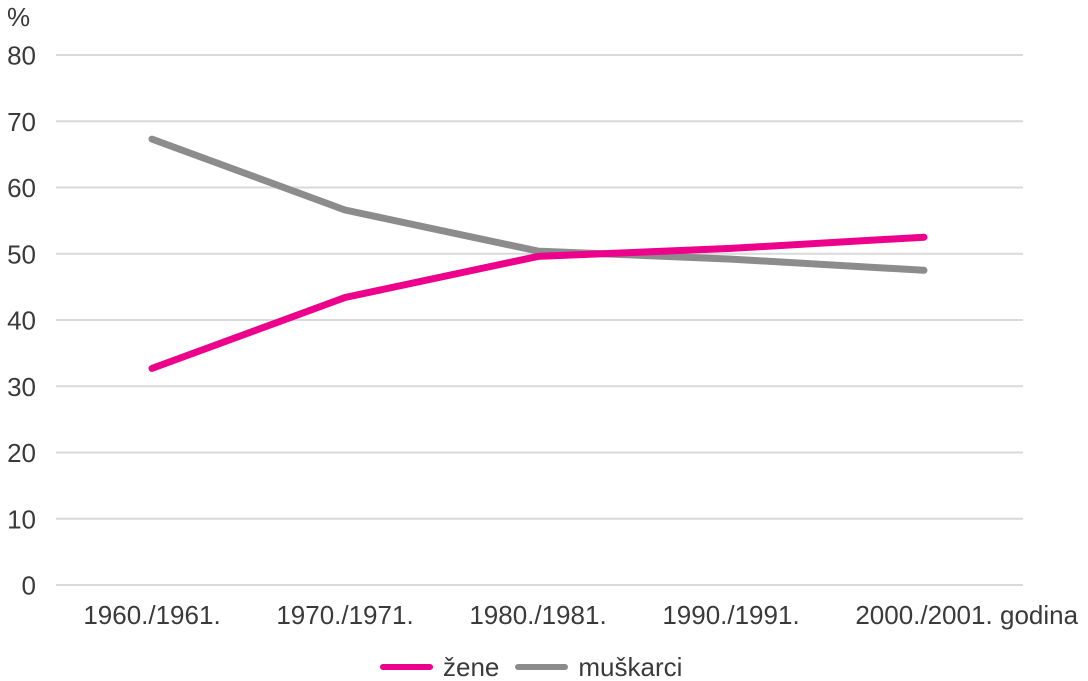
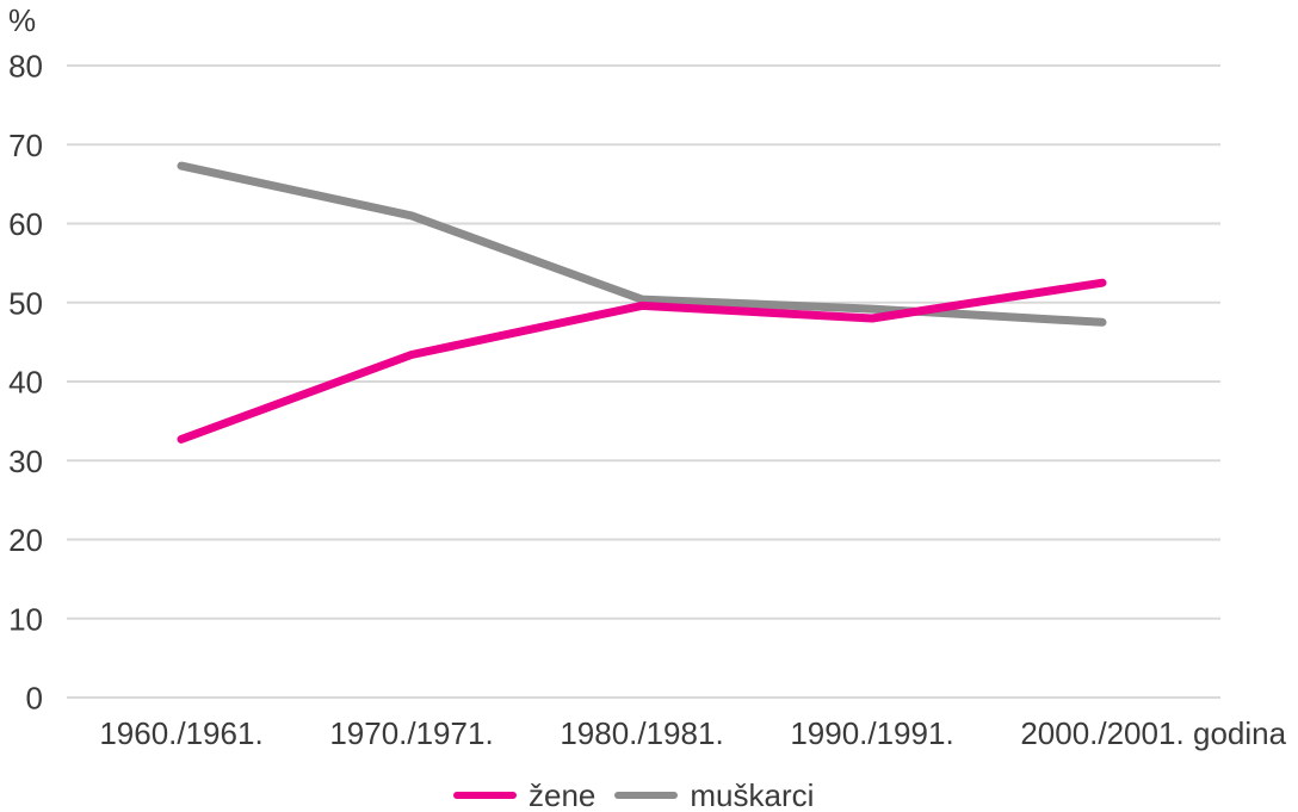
muškarci/1970./1971.: 57 -> 61
žene/1990./1991.: 51 -> 48
